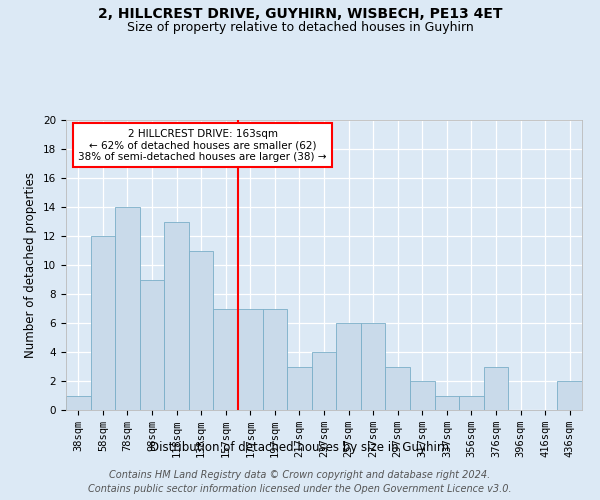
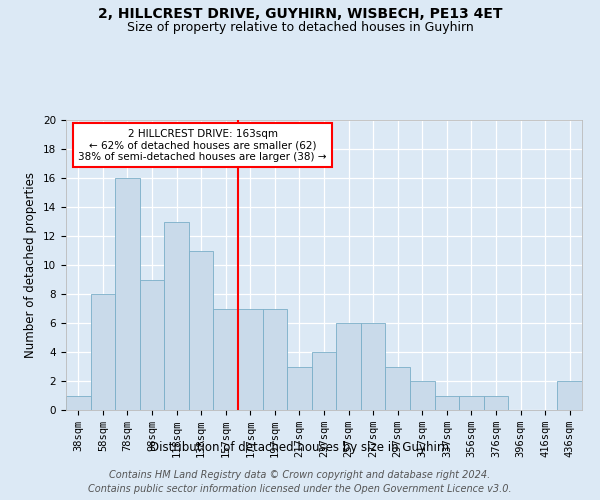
58sqm: 12 -> 8
78sqm: 14 -> 16
376sqm: 3 -> 1
